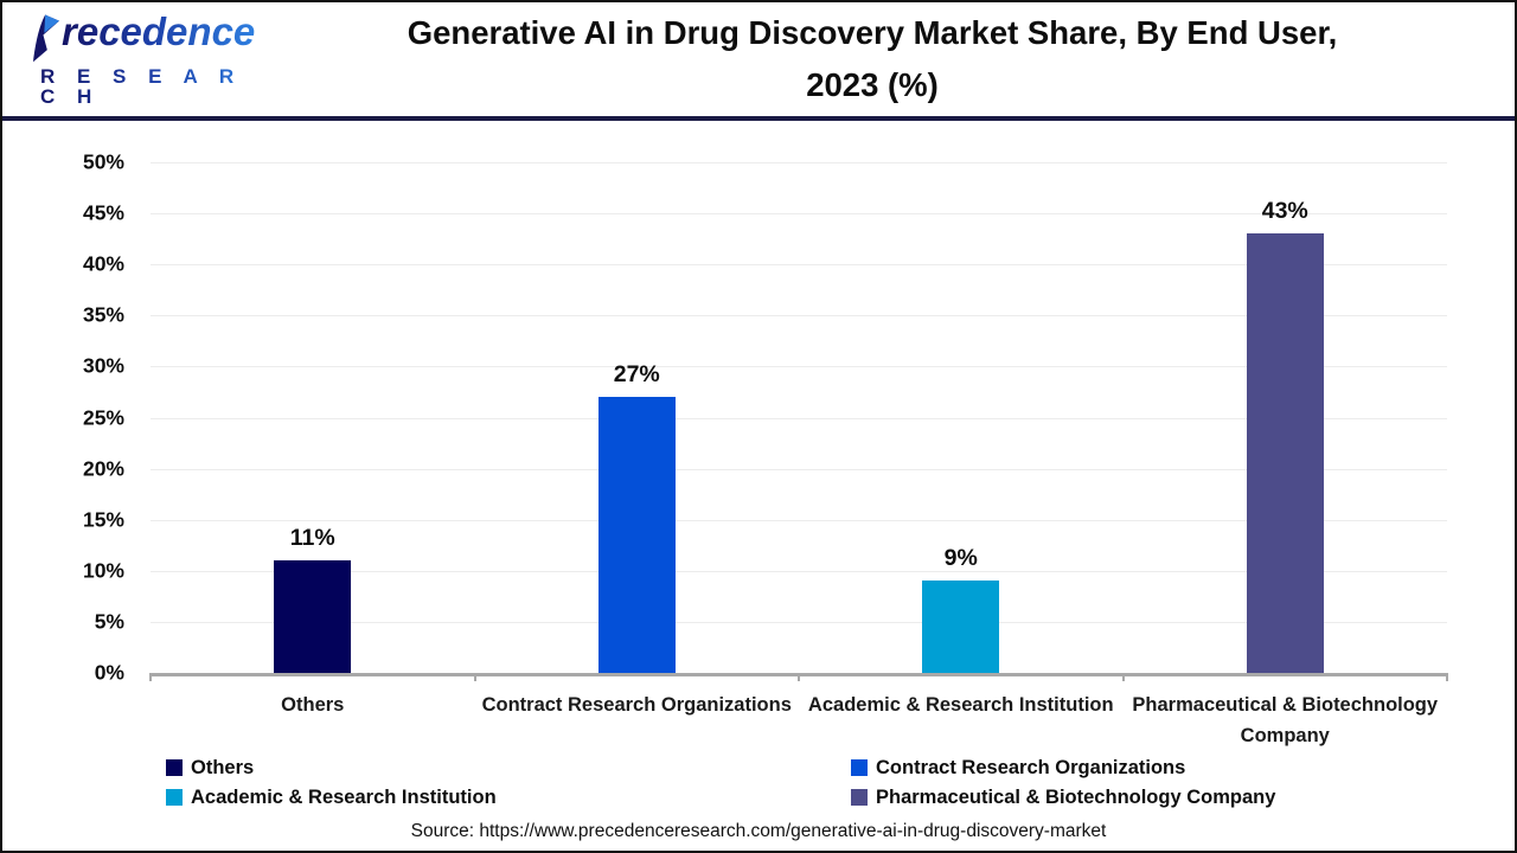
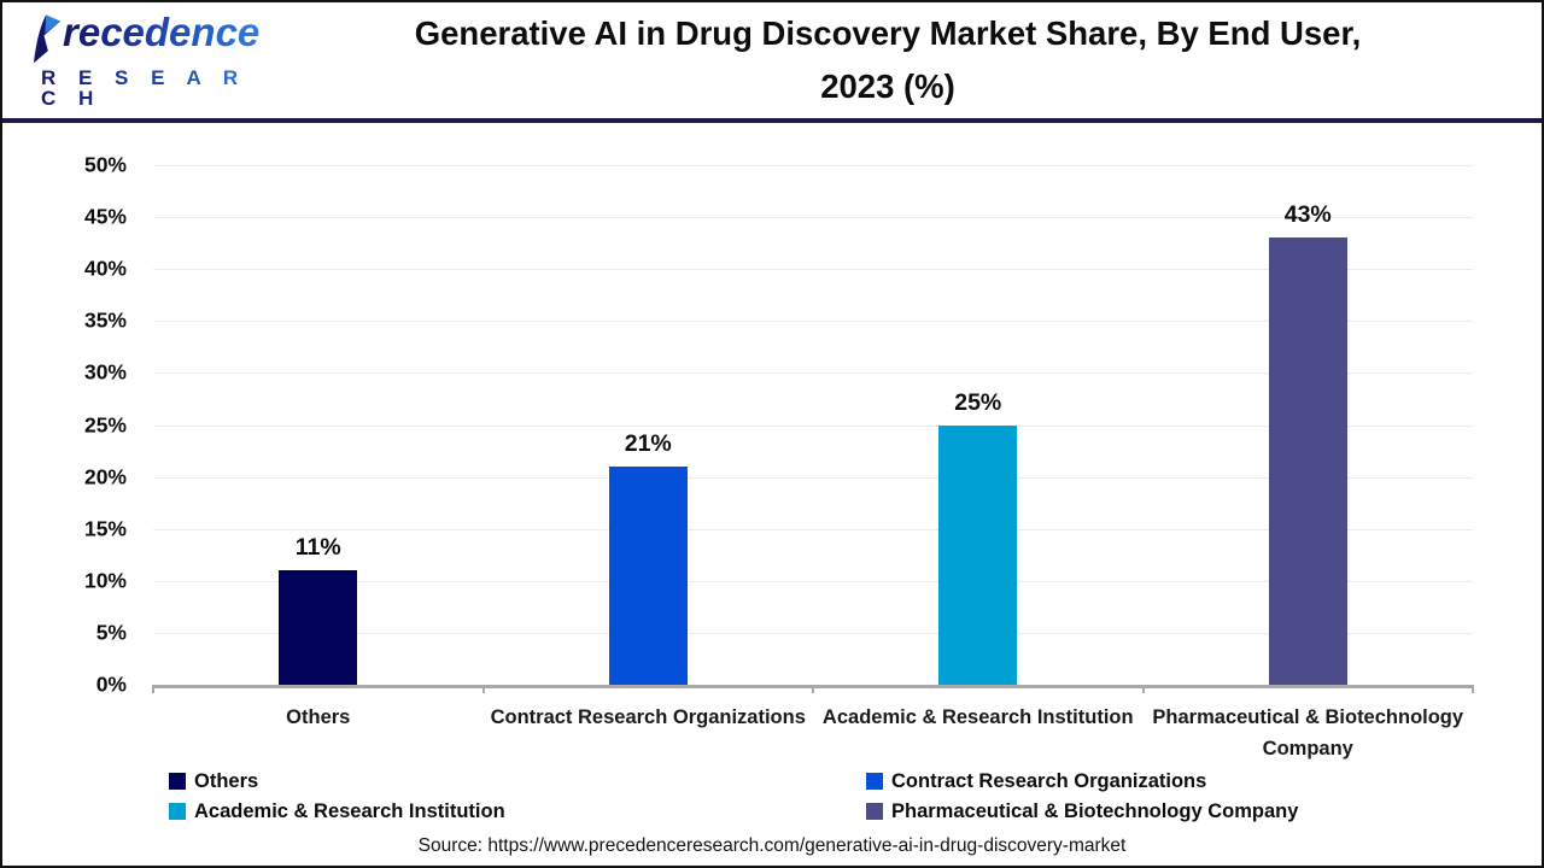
Contract Research Organizations: 27% -> 21%
Academic & Research Institution: 9% -> 25%
